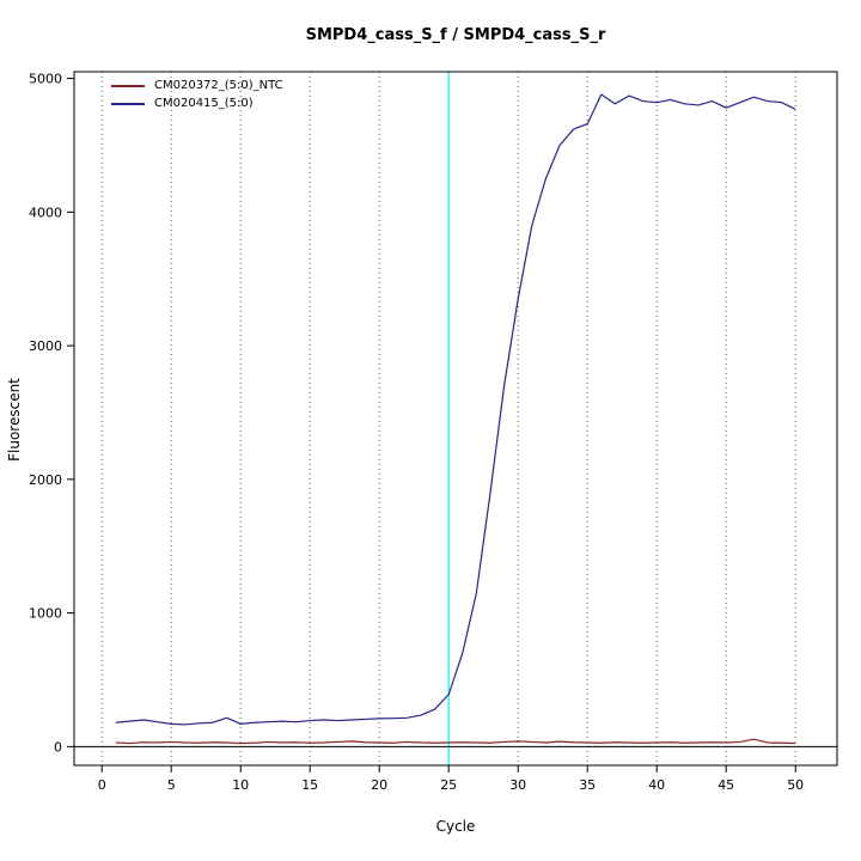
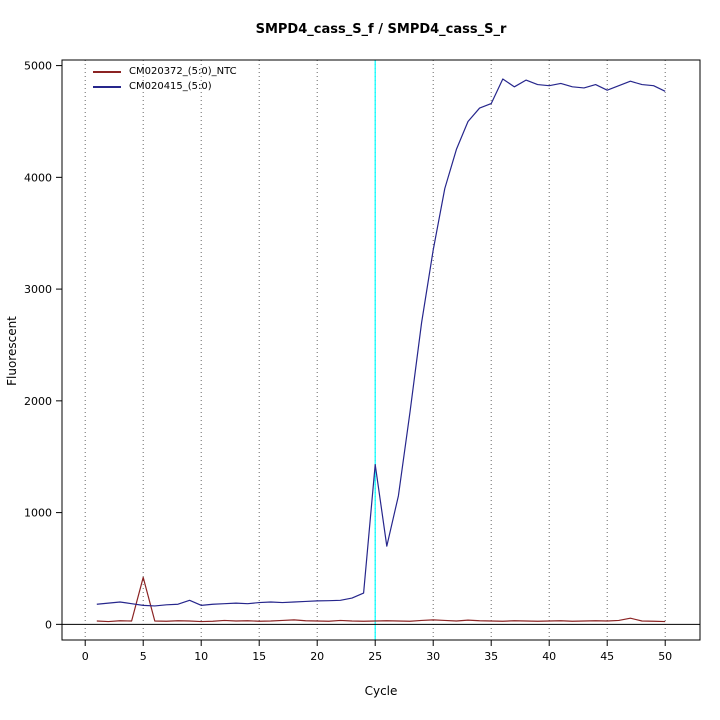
CM020372_(5:0)_NTC/5: 40 -> 420
CM020415_(5:0)/25: 390 -> 1430
